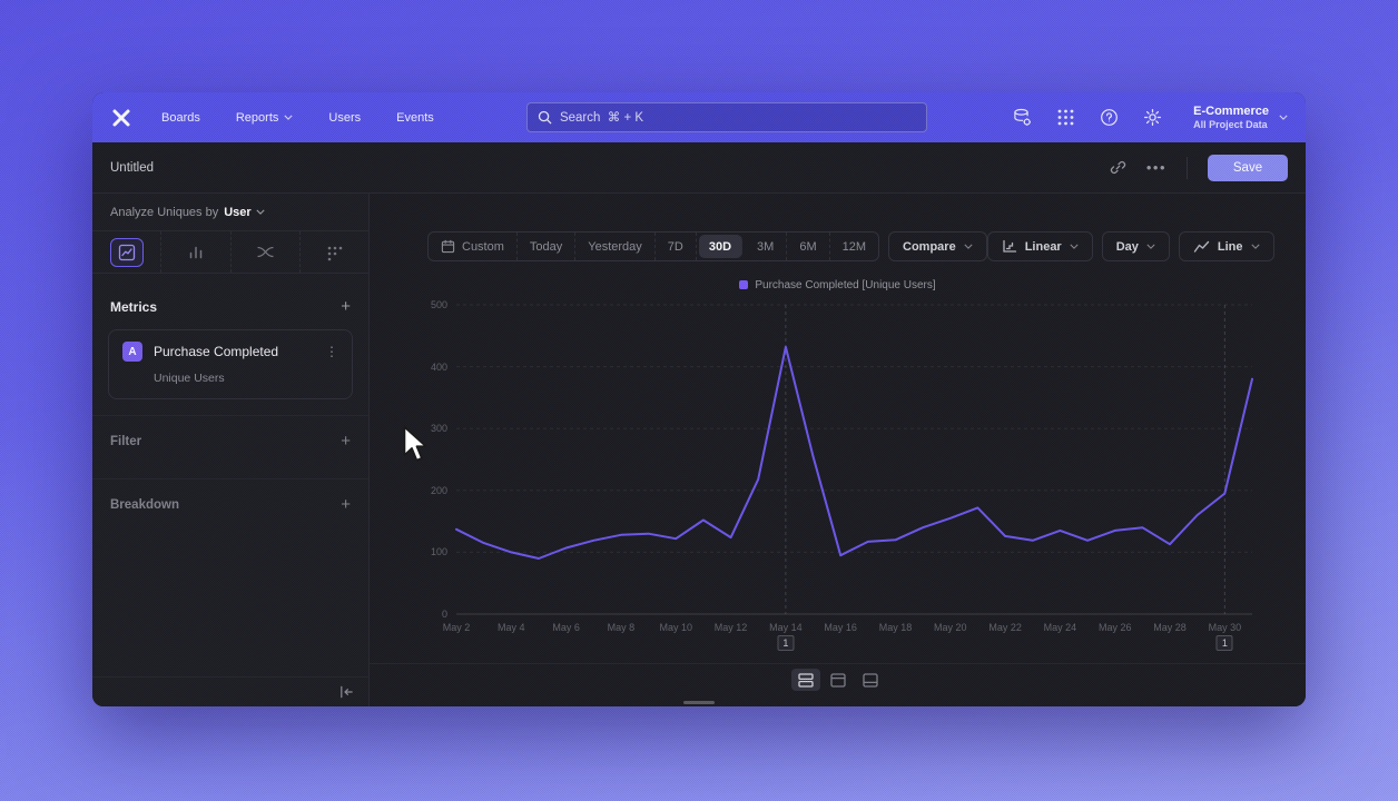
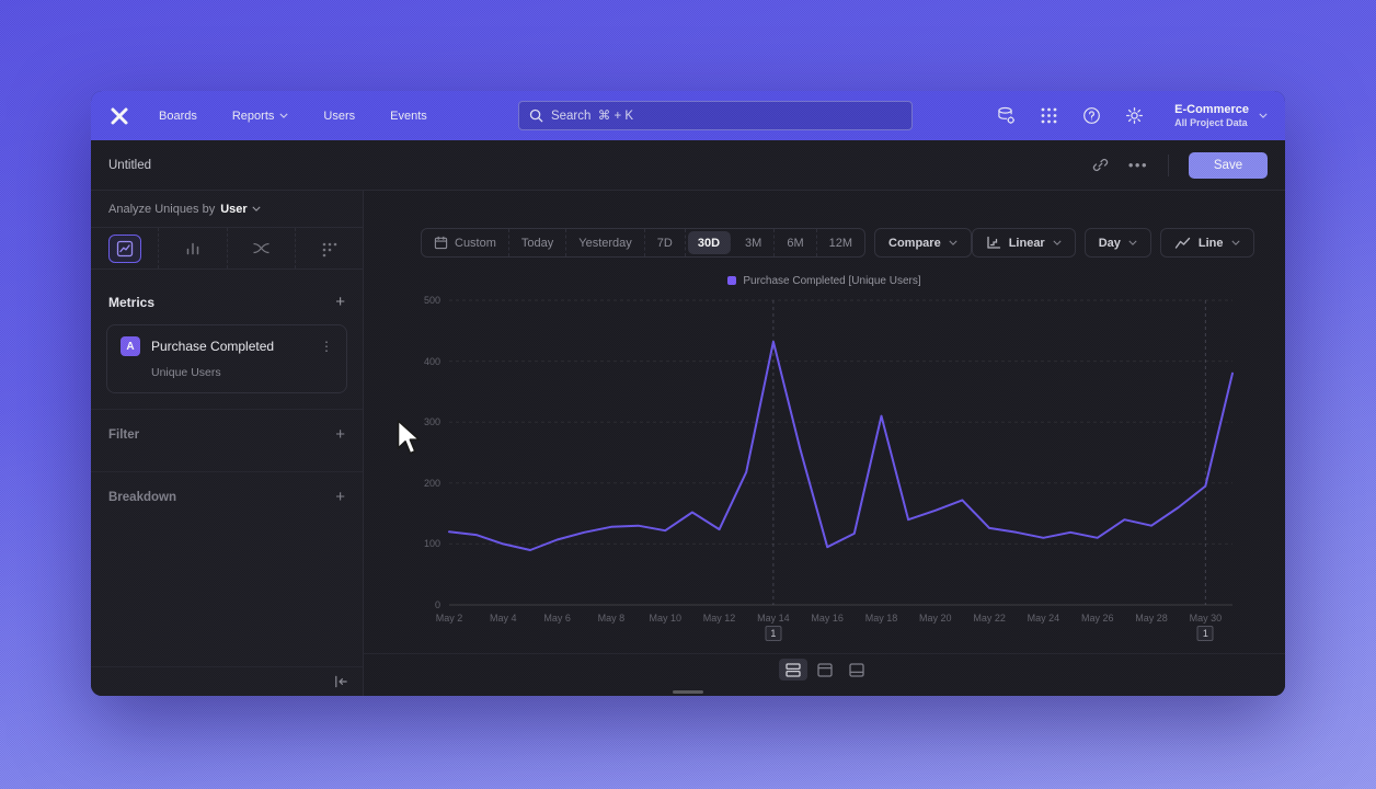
May 2: 140 -> 120
May 18: 120 -> 310
May 24: 140 -> 110
May 26: 140 -> 110
May 28: 110 -> 130
